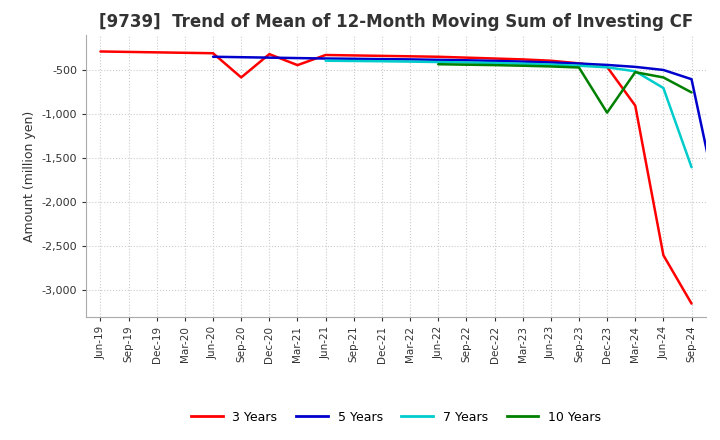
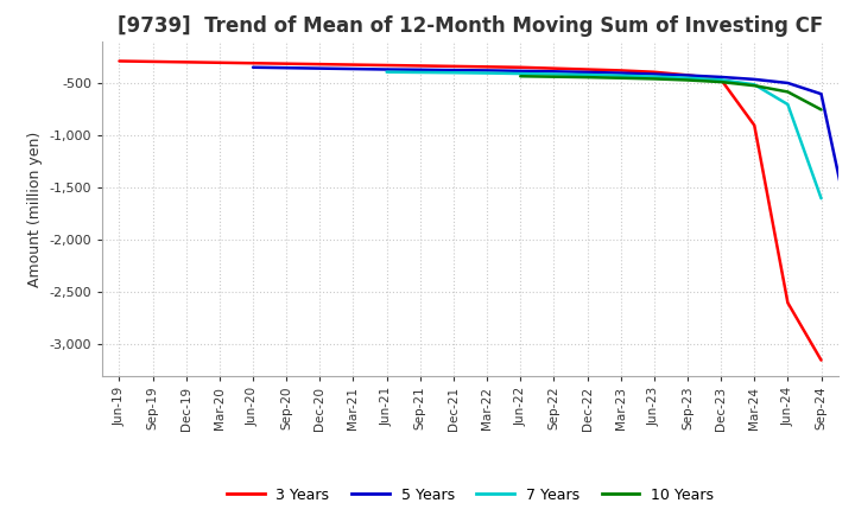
3 Years/Sep-20: -580 -> -310
3 Years/Mar-21: -440 -> -320
10 Years/Dec-23: -980 -> -480
